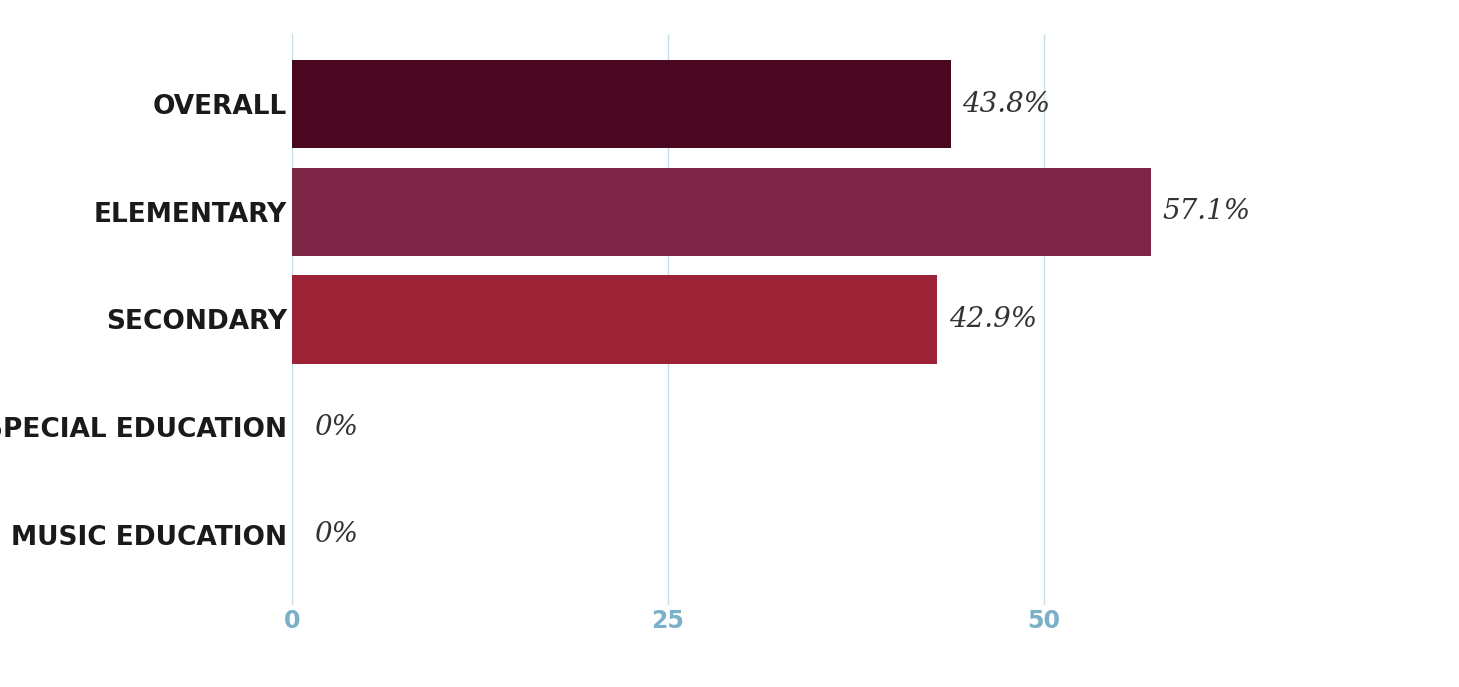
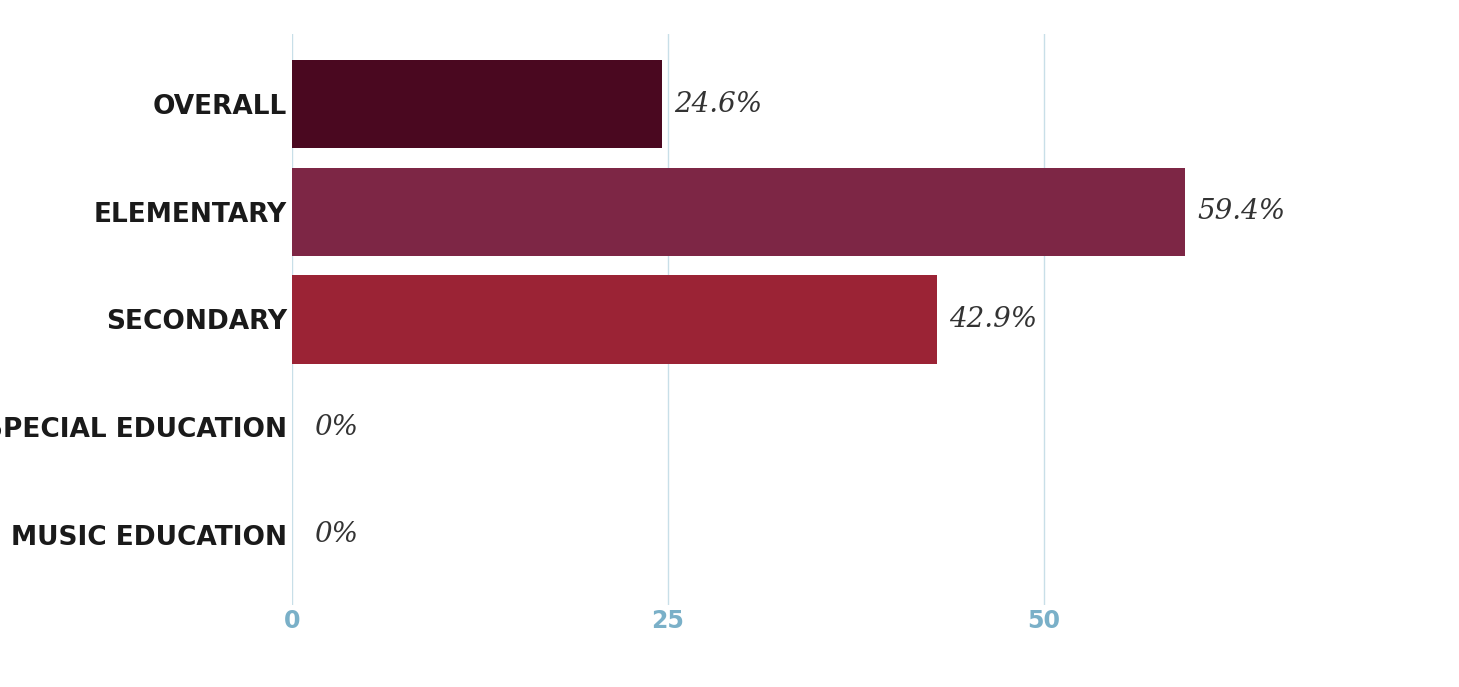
OVERALL: 43.8% -> 24.6%
ELEMENTARY: 57.1% -> 59.4%
